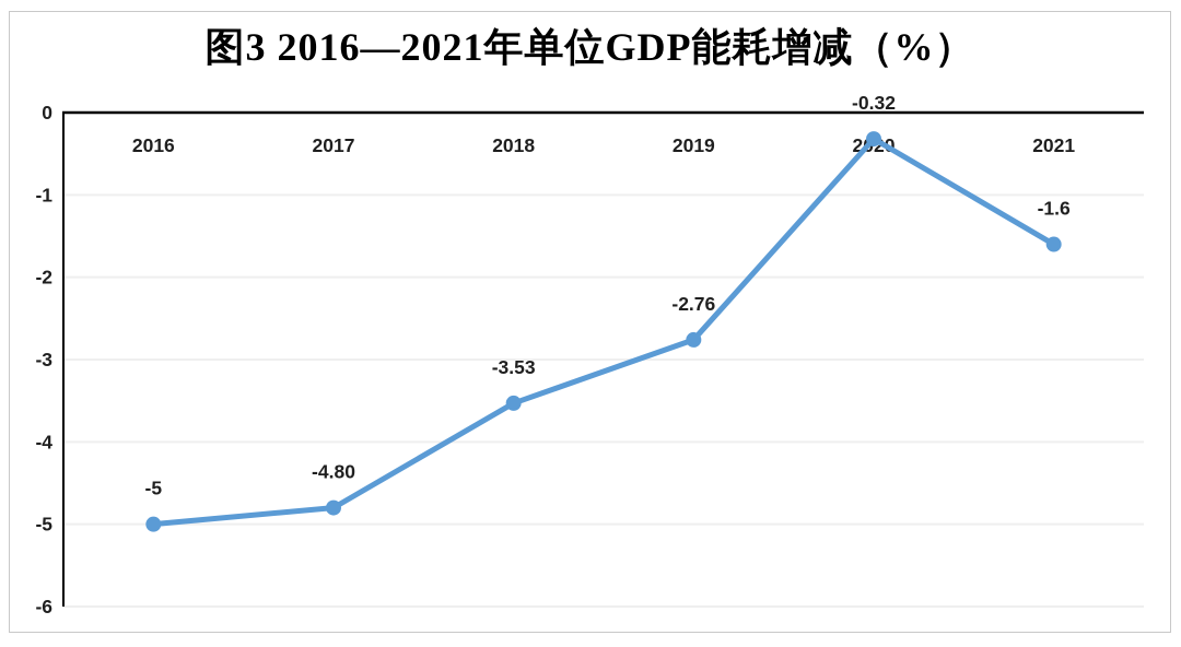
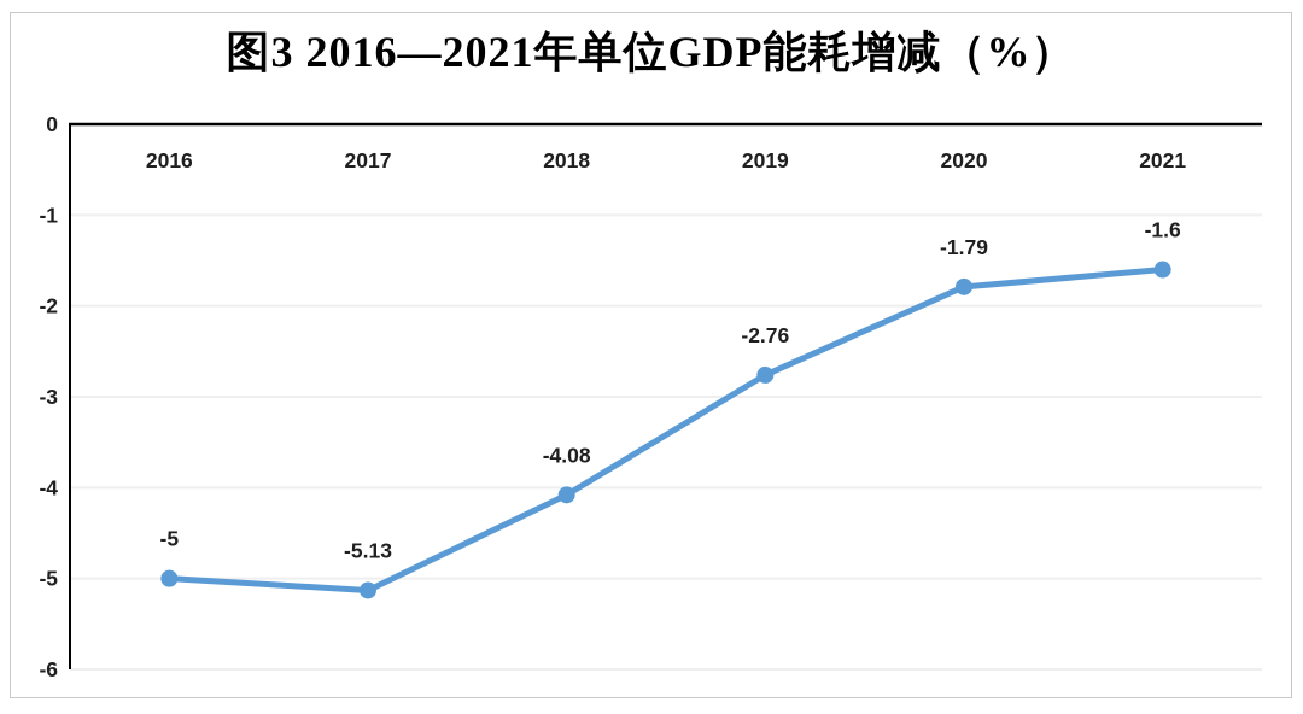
2017: -4.80 -> -5.13
2018: -3.53 -> -4.08
2020: -0.32 -> -1.79
